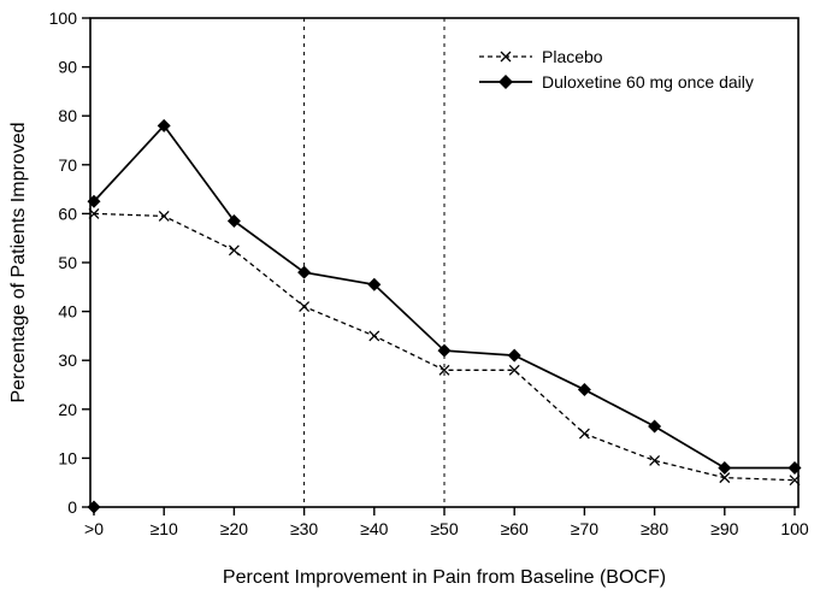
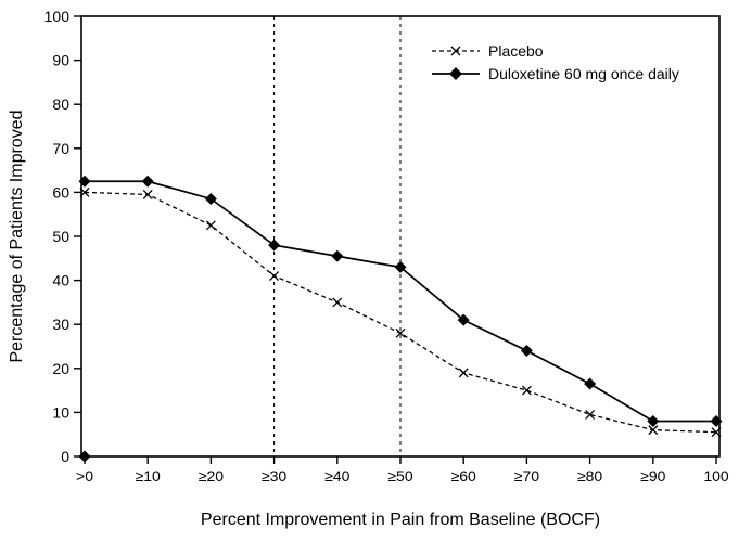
Duloxetine 60 mg once daily/≥10: 78 -> 62
Duloxetine 60 mg once daily/≥50: 32 -> 43
Placebo/≥60: 28 -> 19
